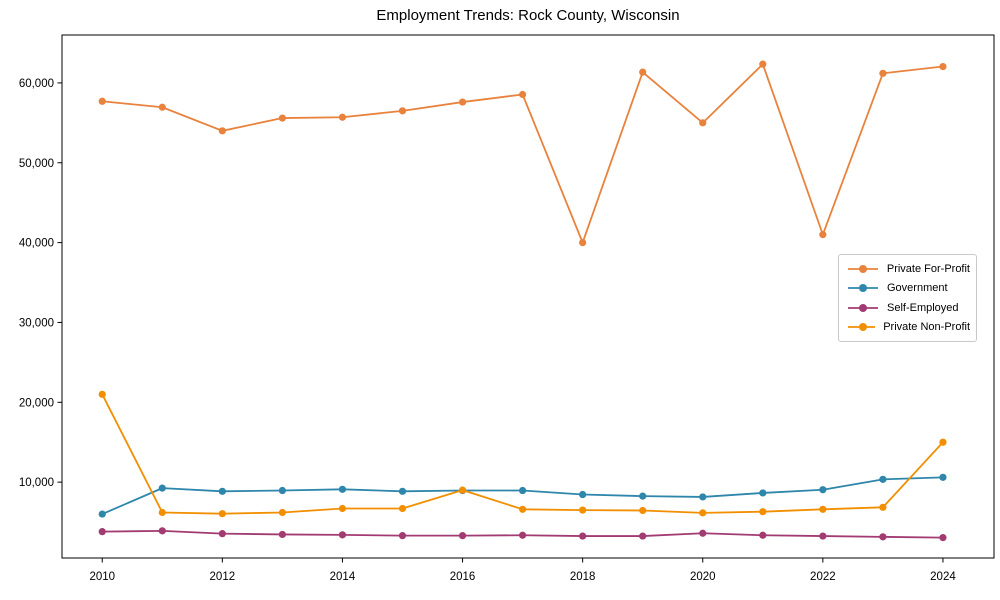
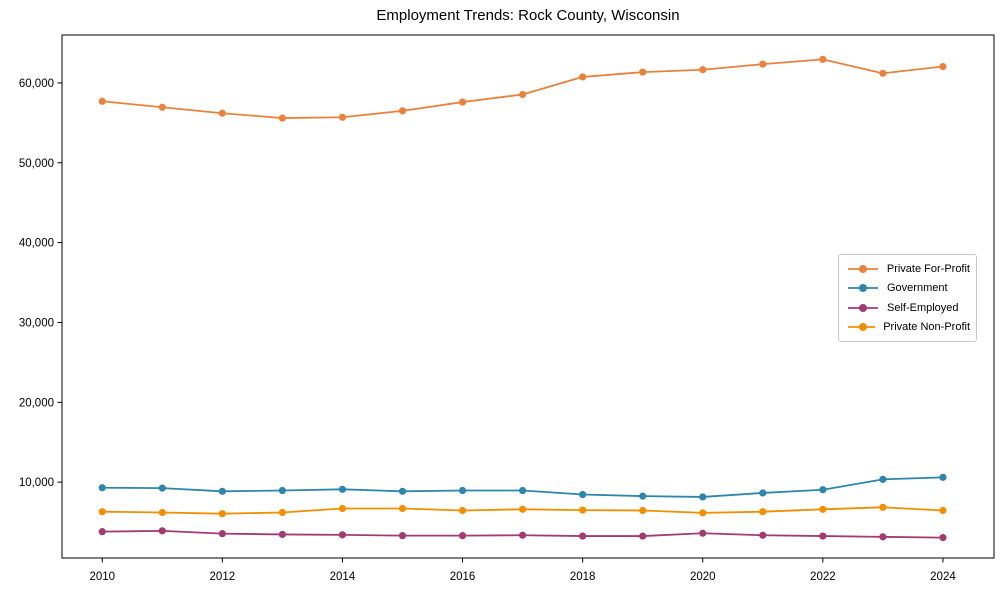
Government/2010: 6000 -> 9000
Private Non-Profit/2010: 21000 -> 6000
Private For-Profit/2012: 54000 -> 56000
Private Non-Profit/2016: 9000 -> 6000
Private For-Profit/2018: 40000 -> 61000
Private For-Profit/2020: 55000 -> 62000
Private For-Profit/2022: 41000 -> 63000
Private Non-Profit/2024: 15000 -> 6000
